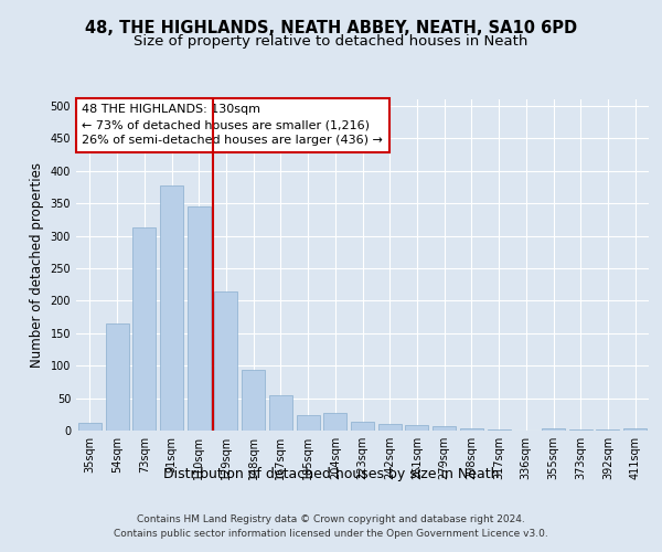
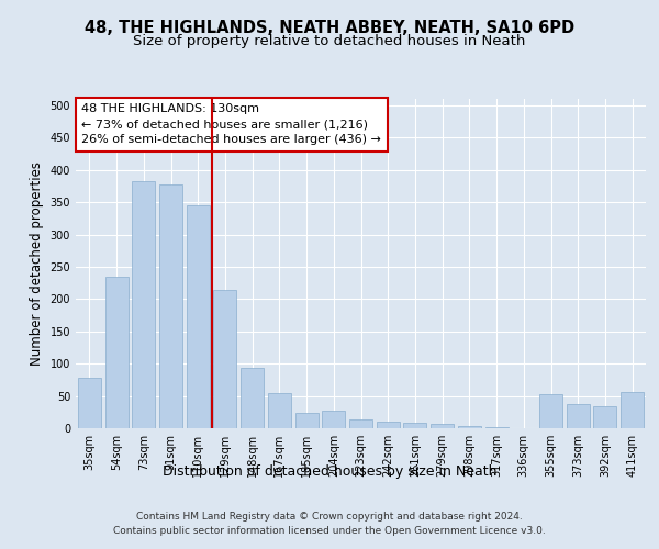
35sqm: 12 -> 78
54sqm: 165 -> 234
73sqm: 313 -> 382
355sqm: 3 -> 52
373sqm: 1 -> 38
392sqm: 1 -> 34
411sqm: 3 -> 56
